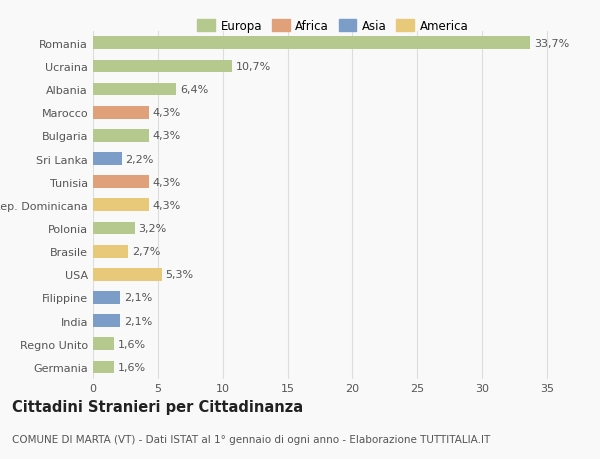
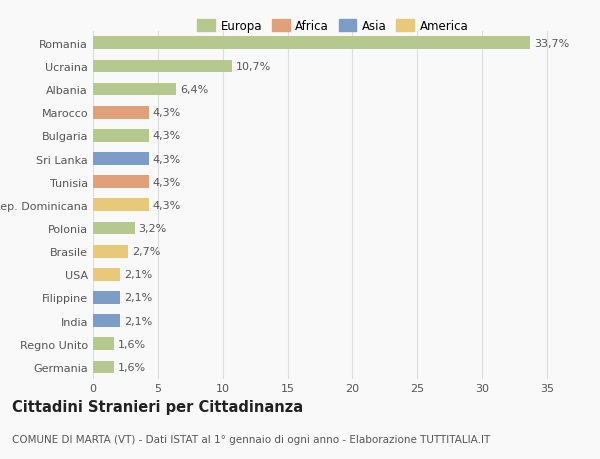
Sri Lanka: 2,2% -> 4,3%
USA: 5,3% -> 2,1%
